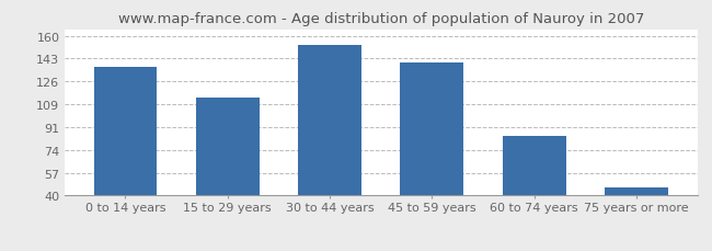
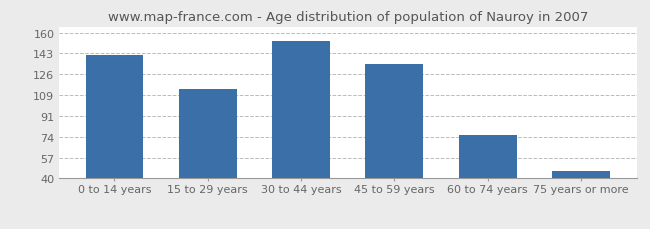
0 to 14 years: 137 -> 142
45 to 59 years: 140 -> 134
60 to 74 years: 85 -> 76
